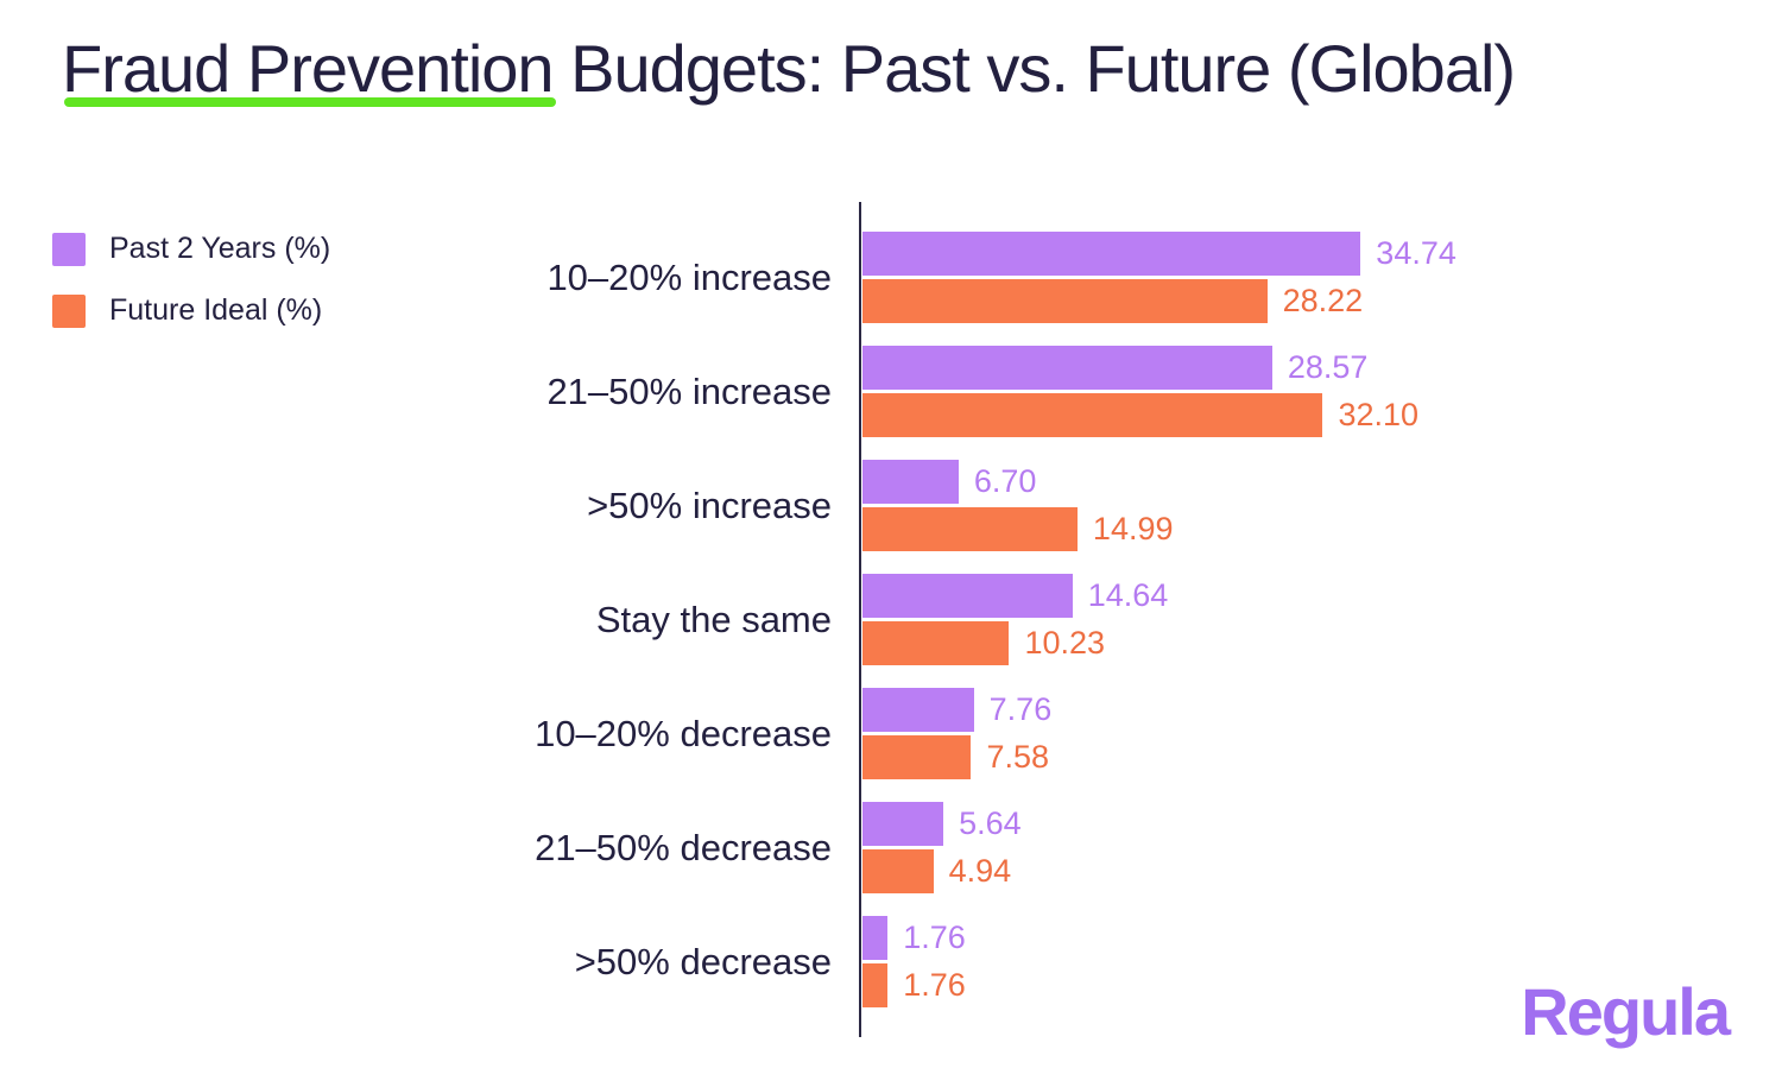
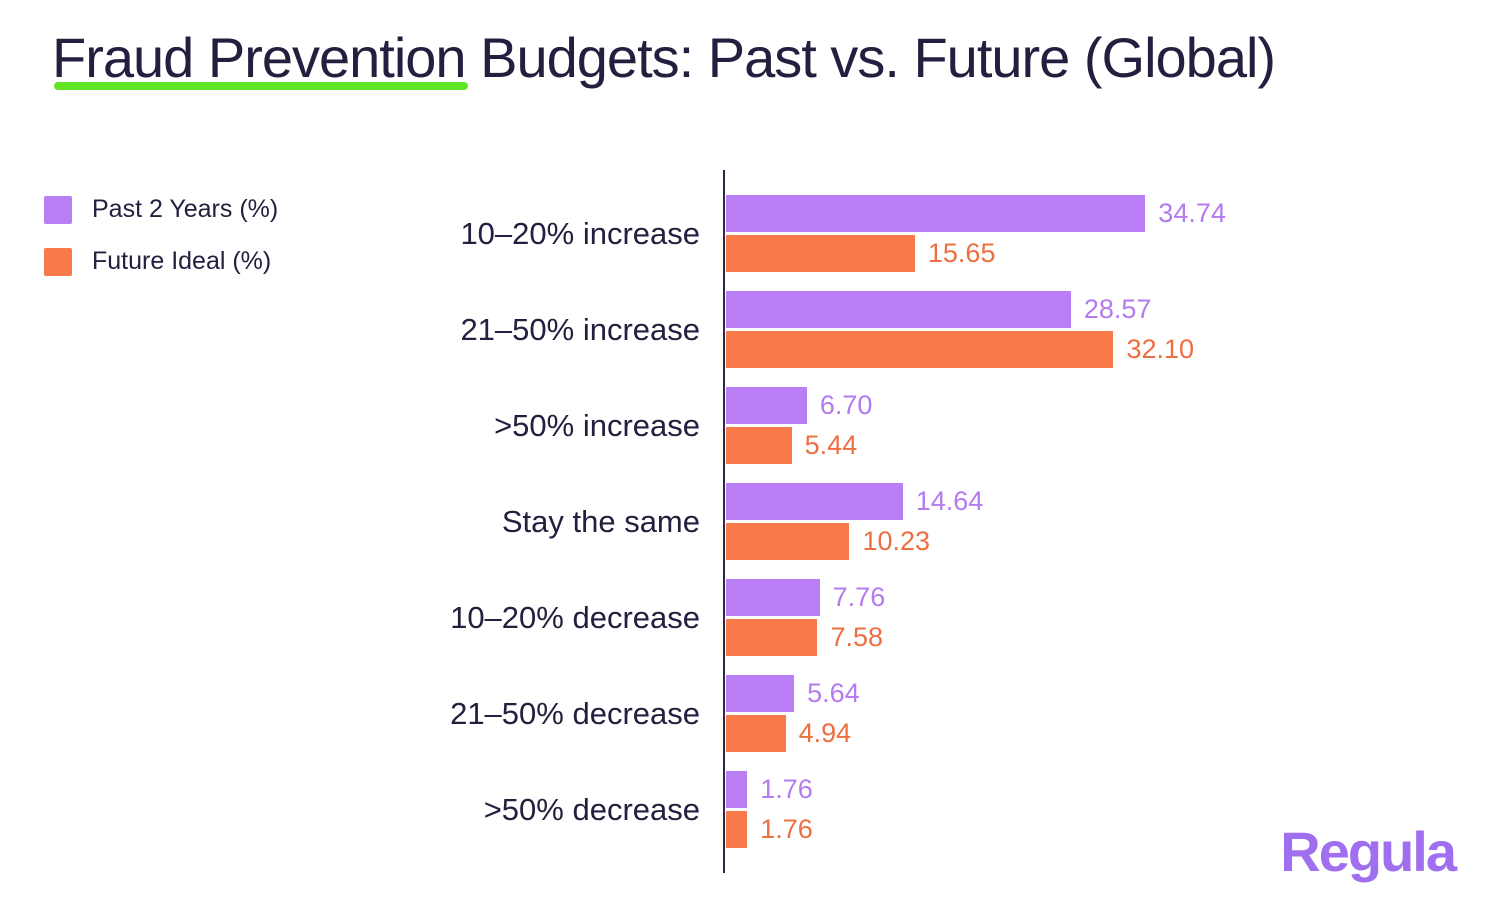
Future Ideal (%)/10–20% increase: 28.22 -> 15.65
Future Ideal (%)/>50% increase: 14.99 -> 5.44
